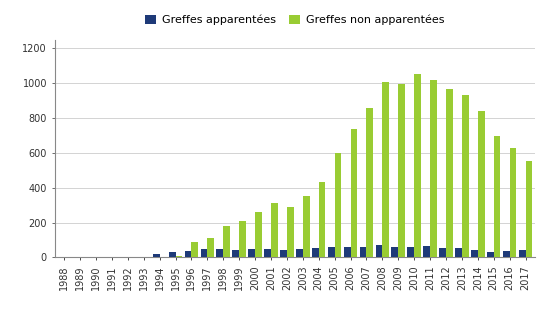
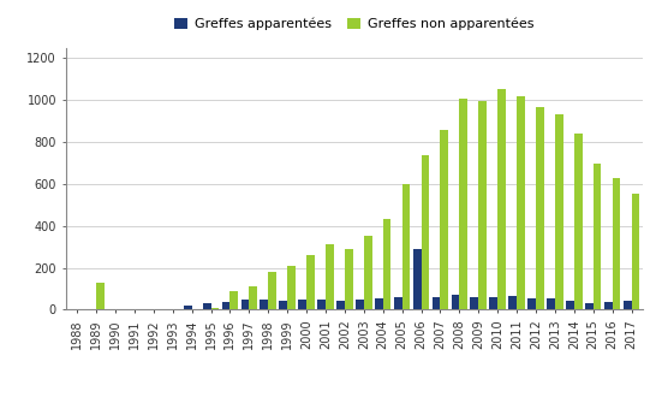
Greffes non apparentées/1989: 0 -> 130
Greffes apparentées/2006: 60 -> 290
